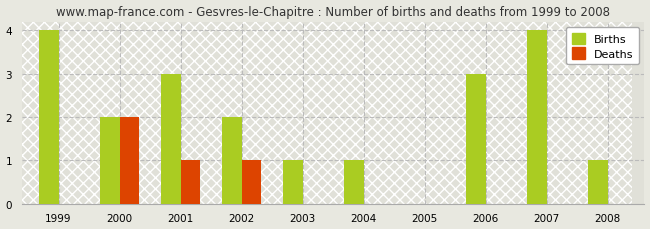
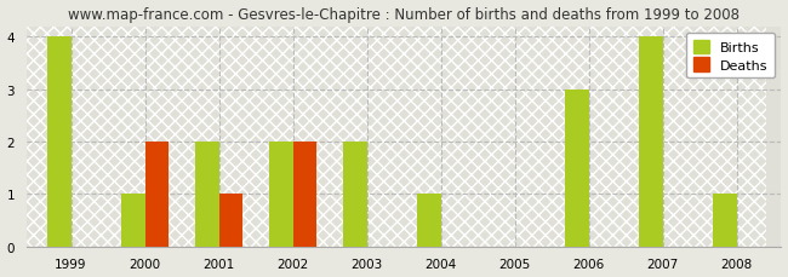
Births/2000: 2 -> 1
Births/2001: 3 -> 2
Deaths/2002: 1 -> 2
Births/2003: 1 -> 2
